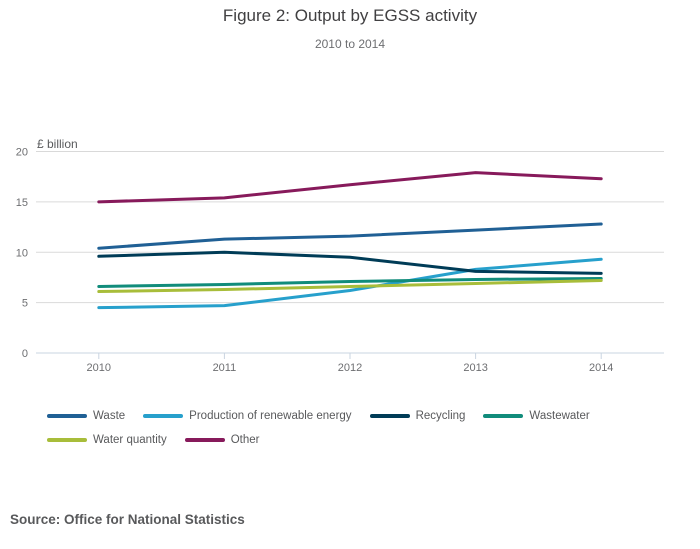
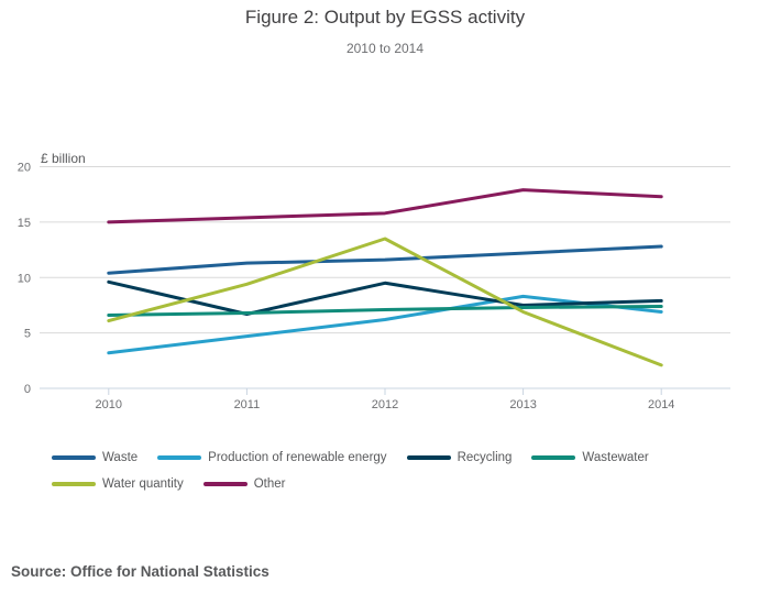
Production of renewable energy/2010: 4.5 -> 3.2
Recycling/2011: 10.0 -> 6.7
Water quantity/2011: 6.3 -> 9.4
Water quantity/2012: 6.6 -> 13.5
Other/2012: 16.7 -> 15.8
Recycling/2013: 8.1 -> 7.5
Production of renewable energy/2014: 9.3 -> 6.9
Water quantity/2014: 7.2 -> 2.1
